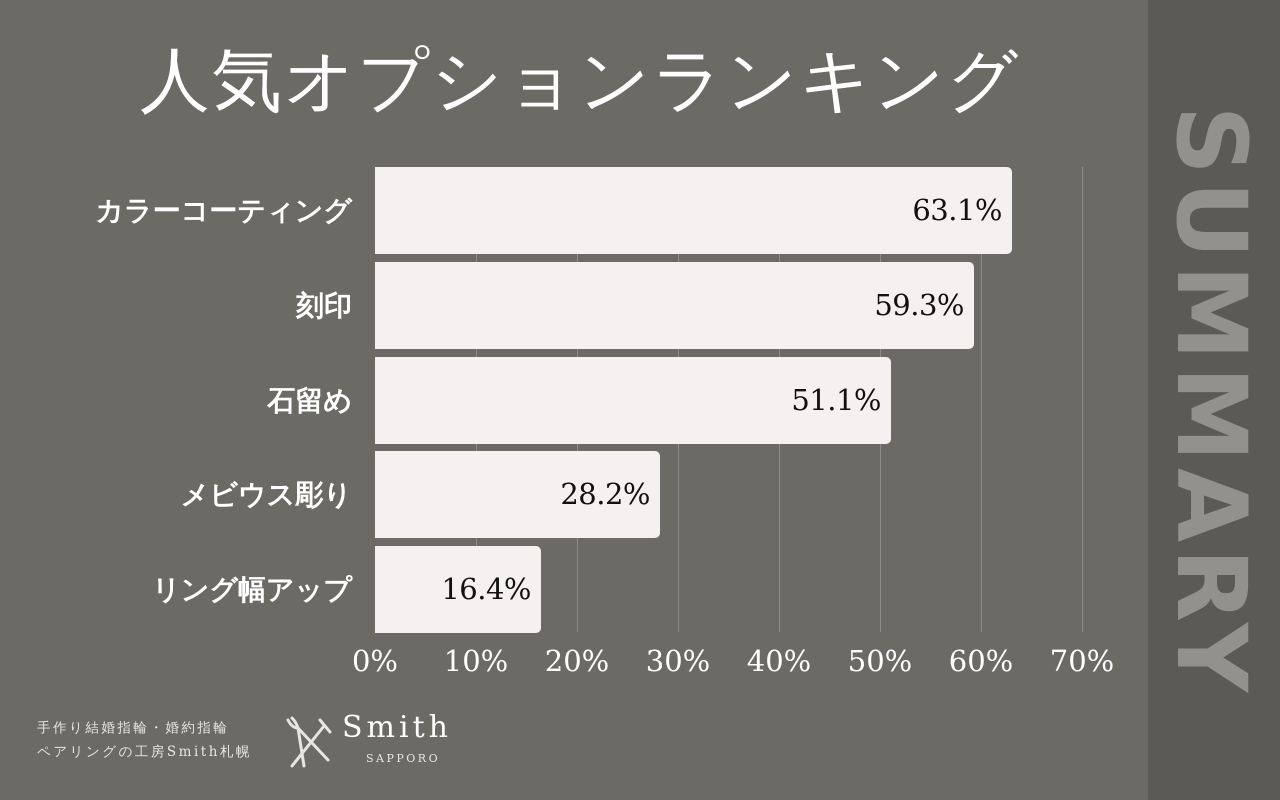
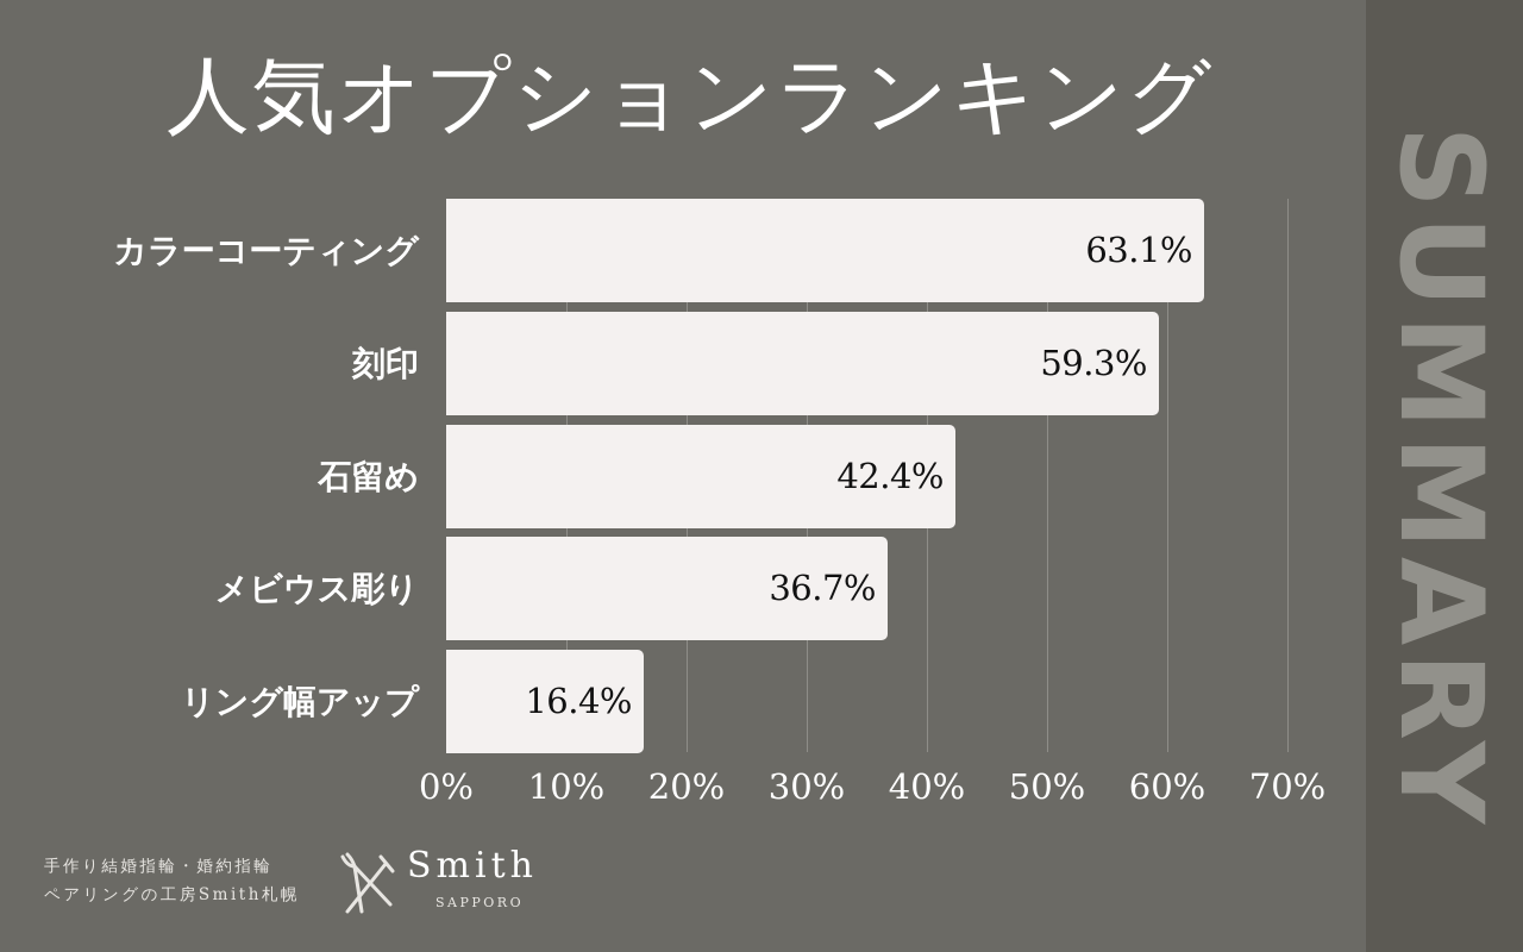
石留め: 51.1% -> 42.4%
メビウス彫り: 28.2% -> 36.7%
